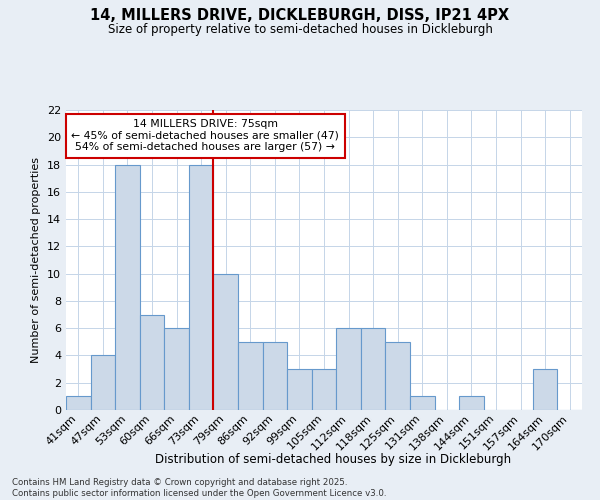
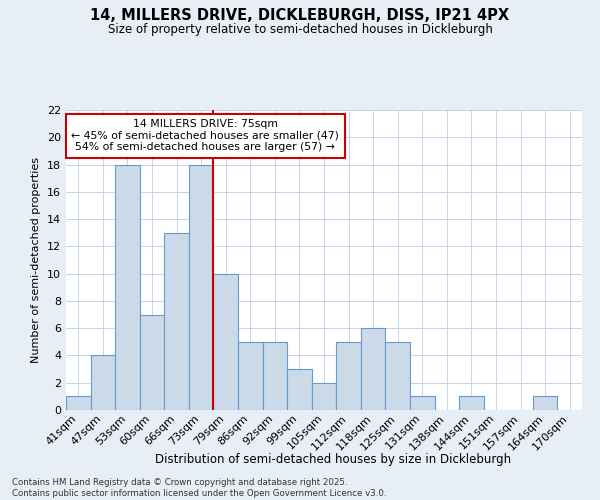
66sqm: 6 -> 13
105sqm: 3 -> 2
112sqm: 6 -> 5
164sqm: 3 -> 1
